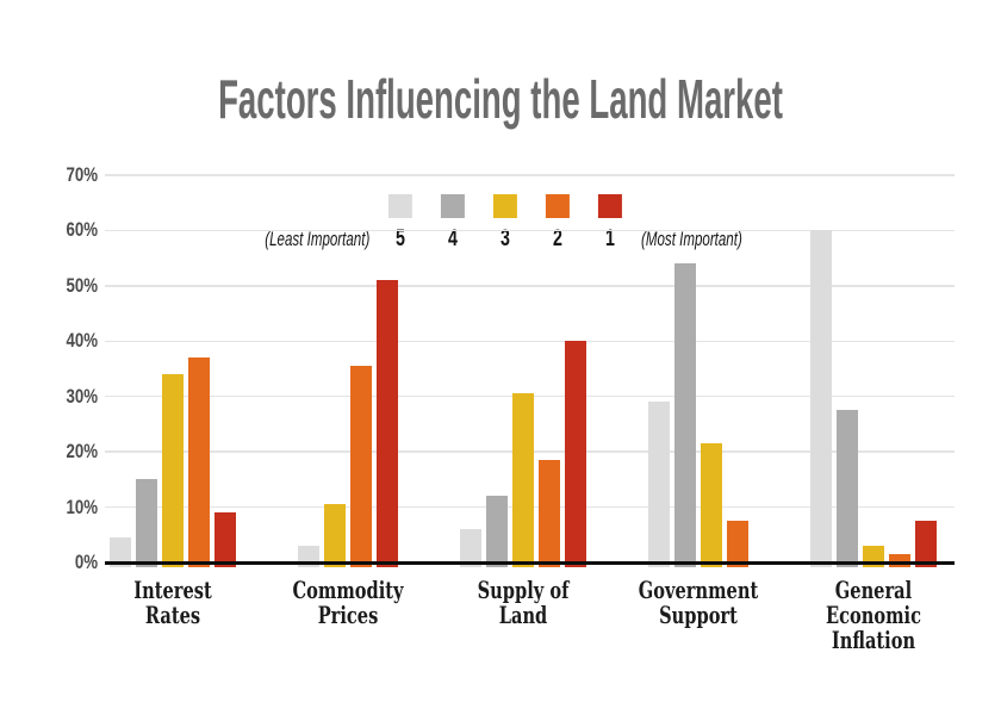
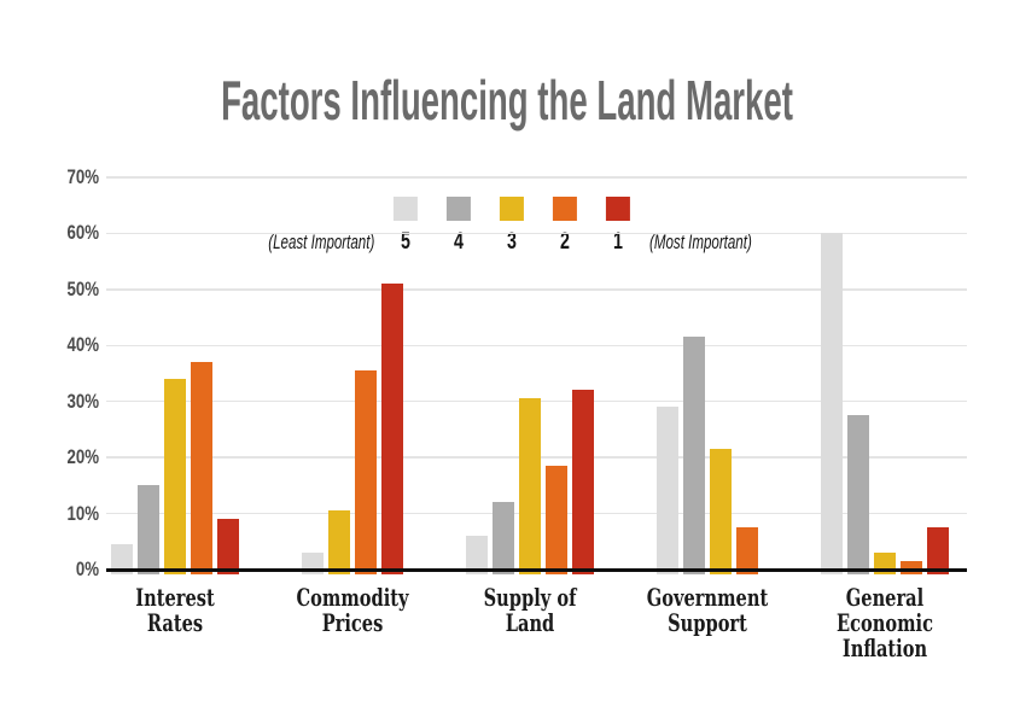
1/Supply of Land: 40% -> 32%
4/Government Support: 54% -> 42%
